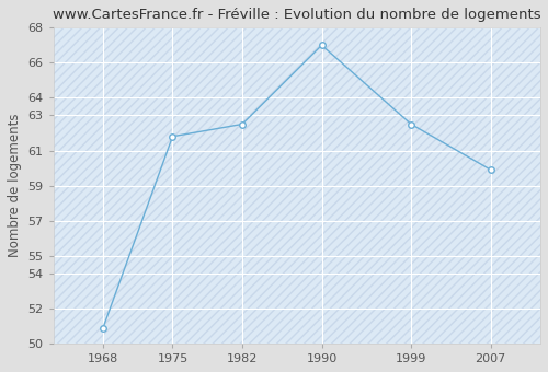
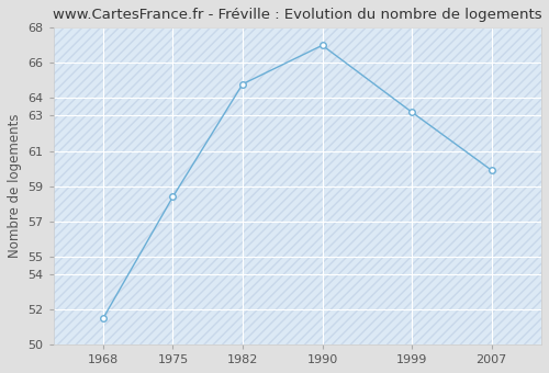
1968: 50.9 -> 51.5
1975: 61.8 -> 58.4
1982: 62.5 -> 64.8
1999: 62.5 -> 63.2
